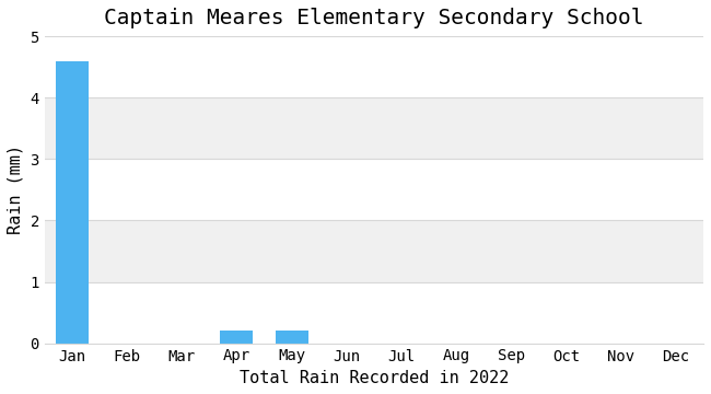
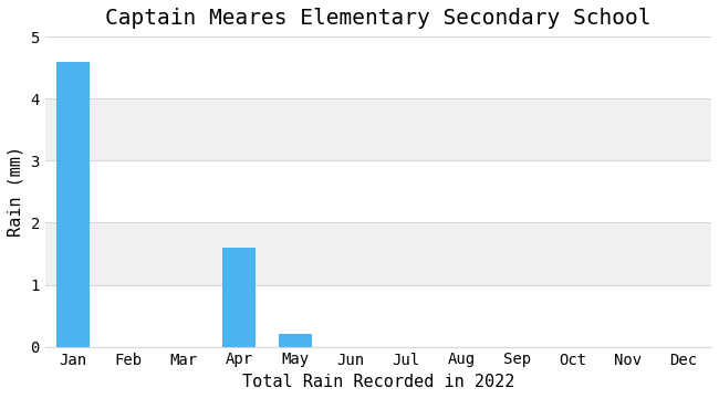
Apr: 0.2 -> 1.6
